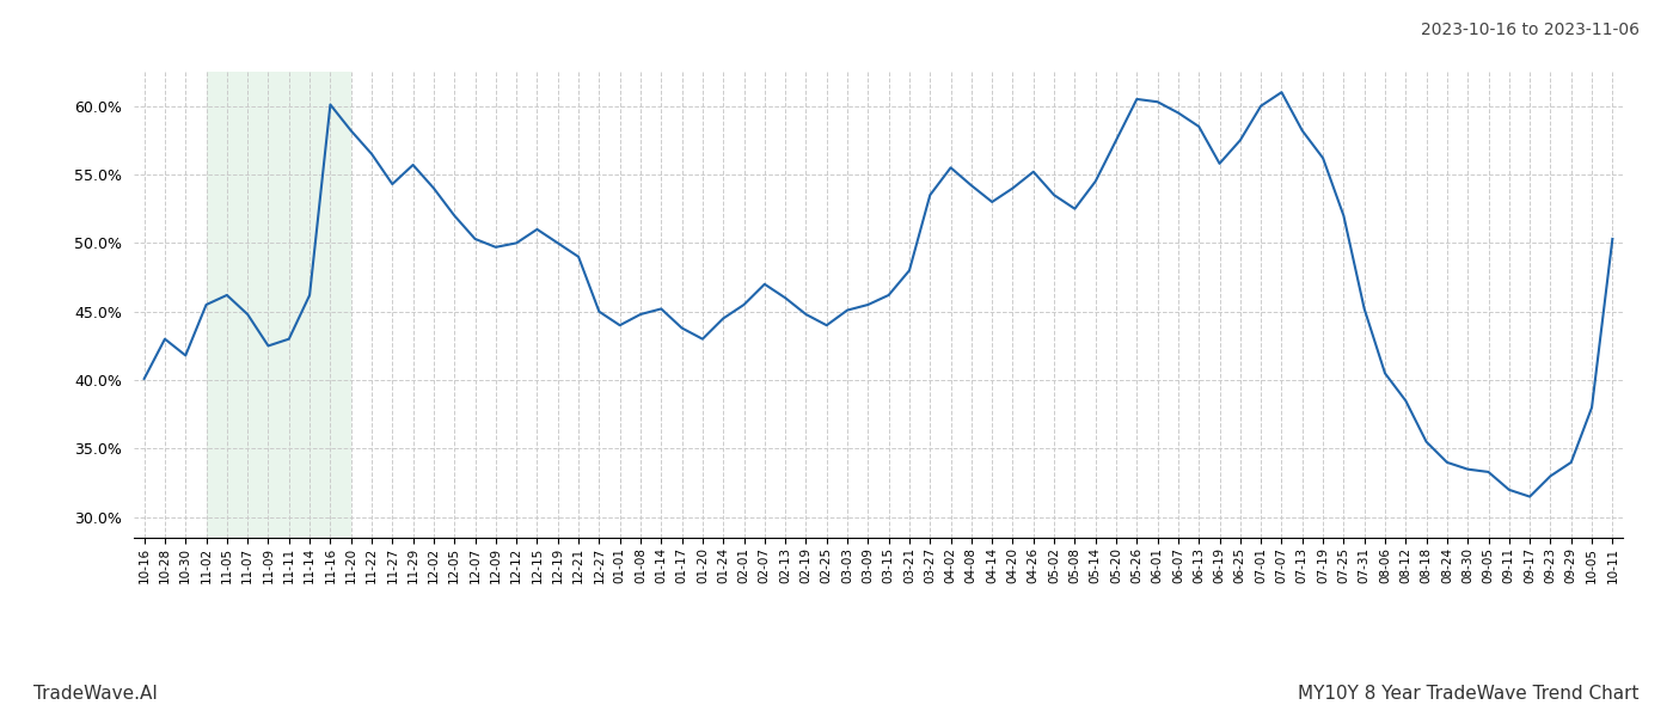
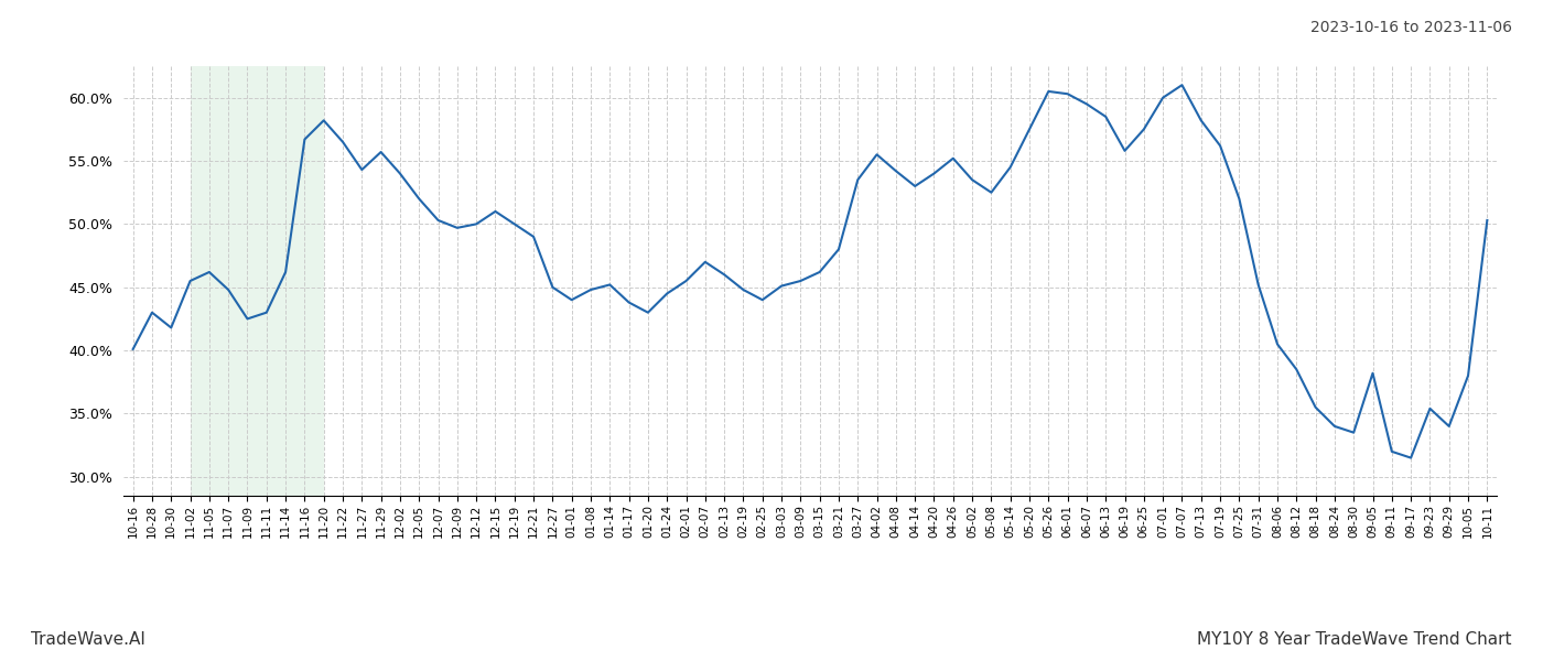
11-16: 60.1% -> 56.7%
09-05: 33.3% -> 38.2%
09-23: 33.0% -> 35.4%
